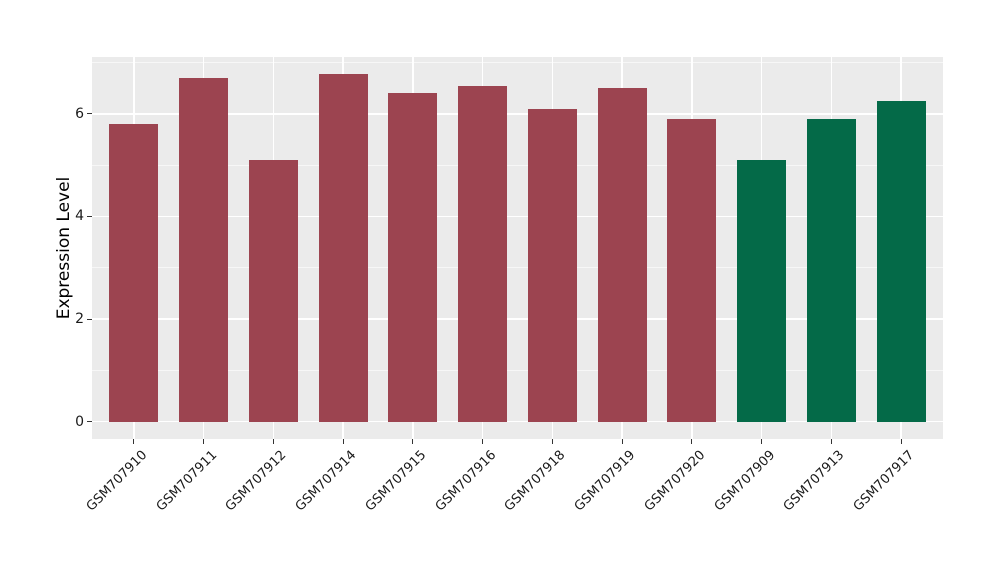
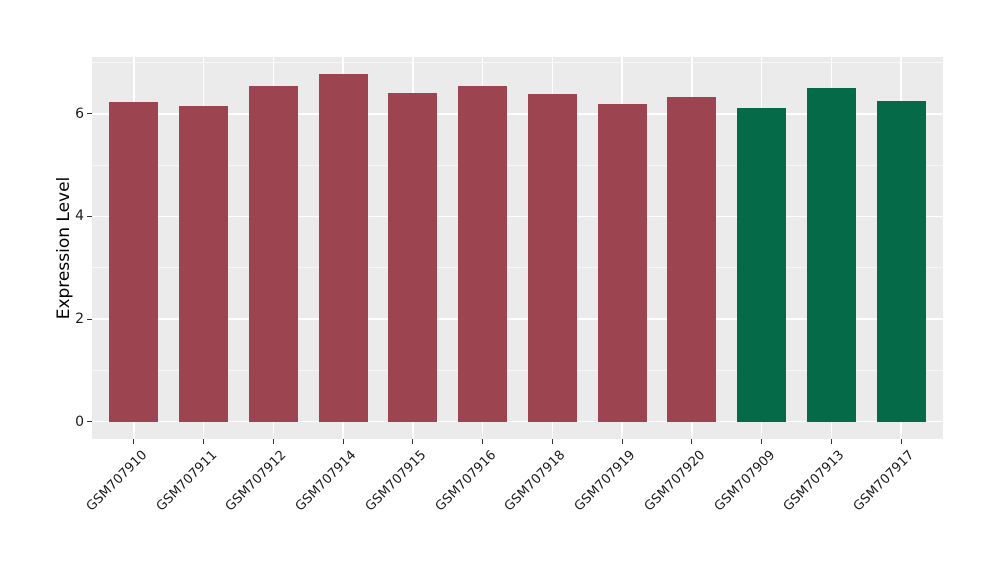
GSM707910: 5.8 -> 6.2
GSM707911: 6.7 -> 6.2
GSM707912: 5.1 -> 6.5
GSM707918: 6.1 -> 6.4
GSM707919: 6.5 -> 6.2
GSM707920: 5.9 -> 6.3
GSM707909: 5.1 -> 6.1
GSM707913: 5.9 -> 6.5
